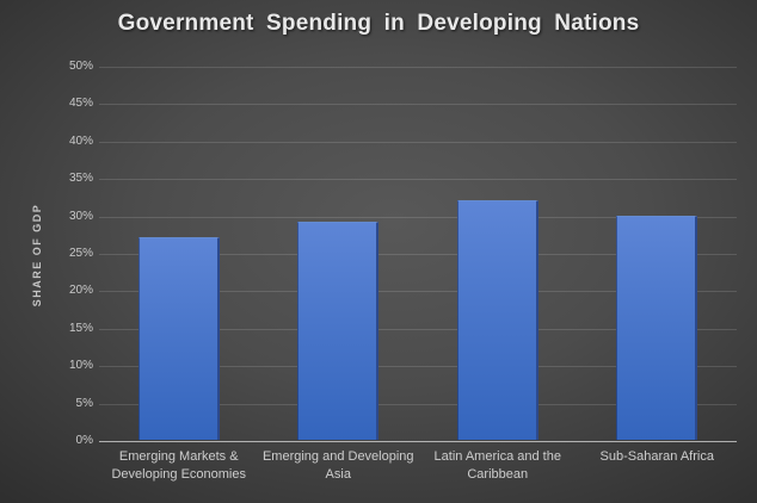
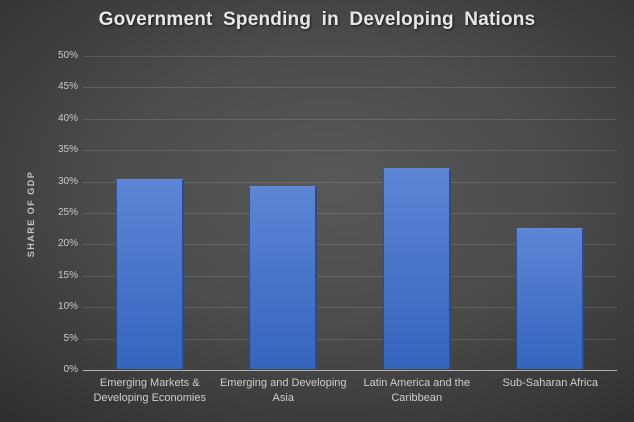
Emerging Markets & Developing Economies: 27% -> 30%
Sub-Saharan Africa: 30% -> 22%
